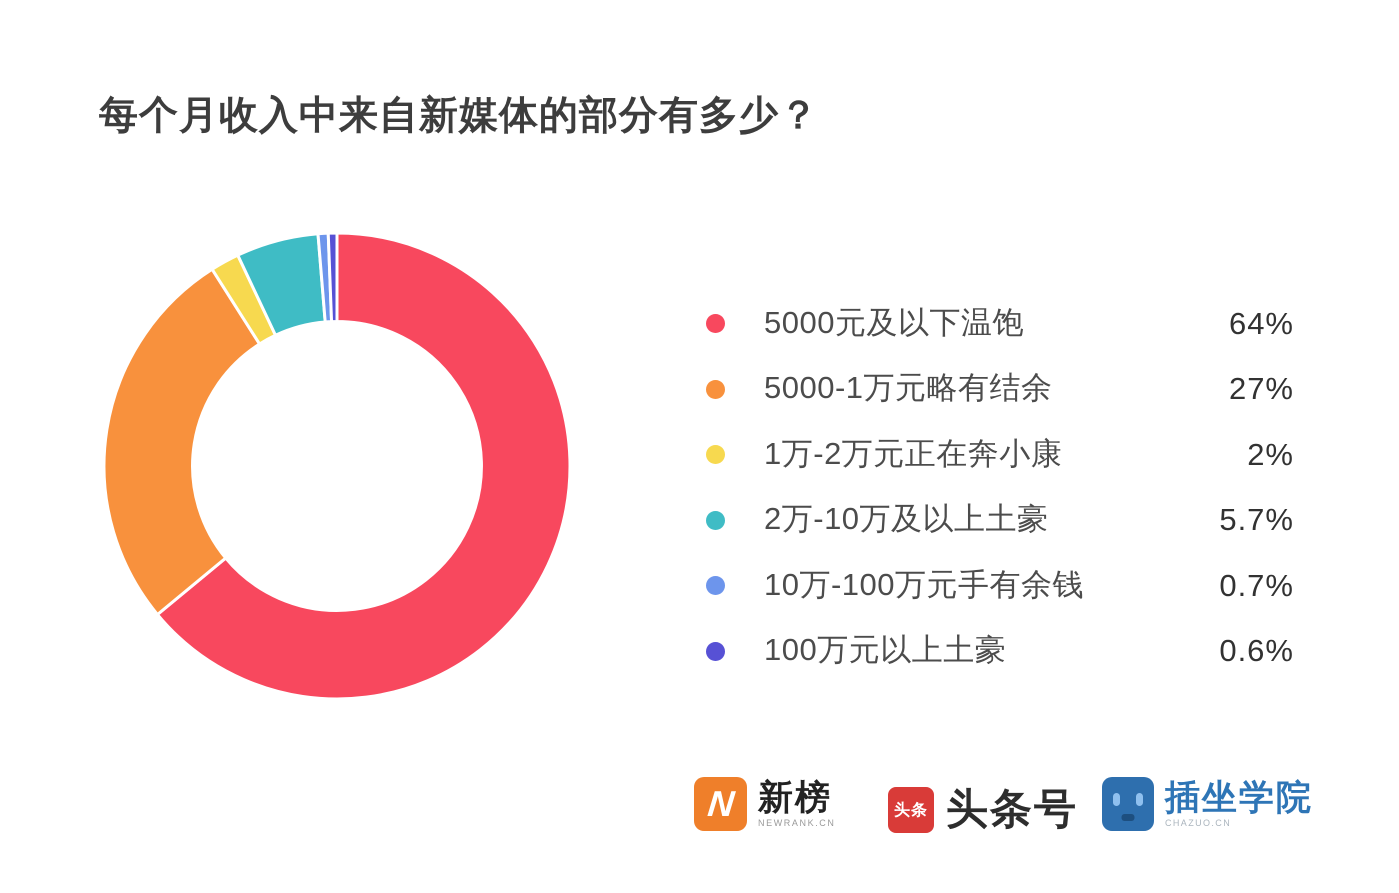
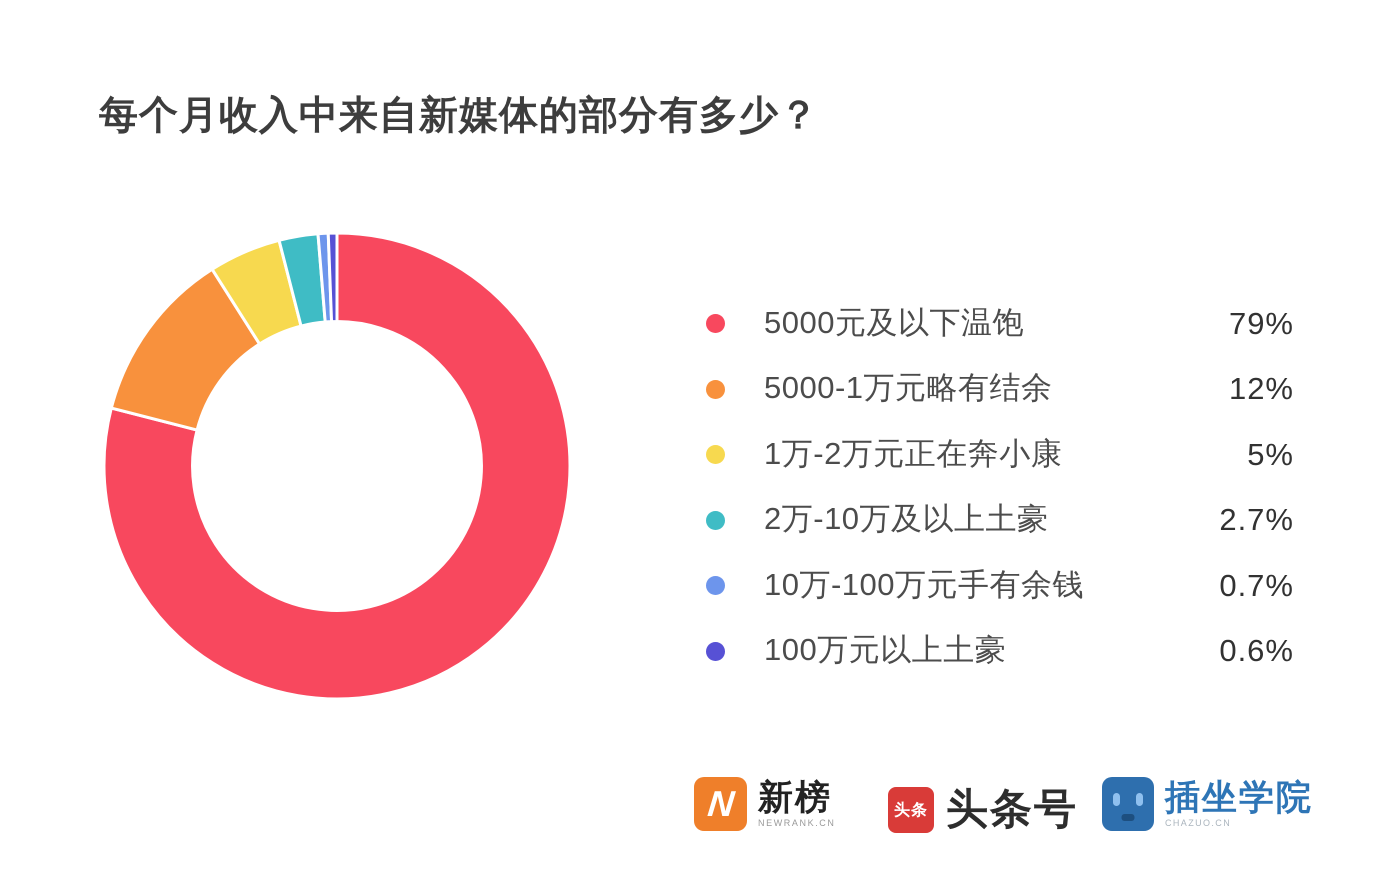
5000元及以下温饱: 64% -> 79%
5000-1万元略有结余: 27% -> 12%
1万-2万元正在奔小康: 2% -> 5%
2万-10万及以上土豪: 5.7% -> 2.7%
